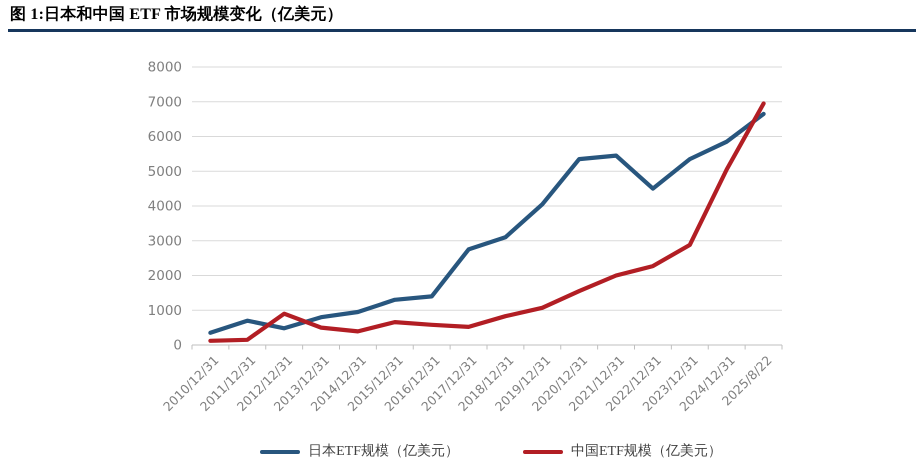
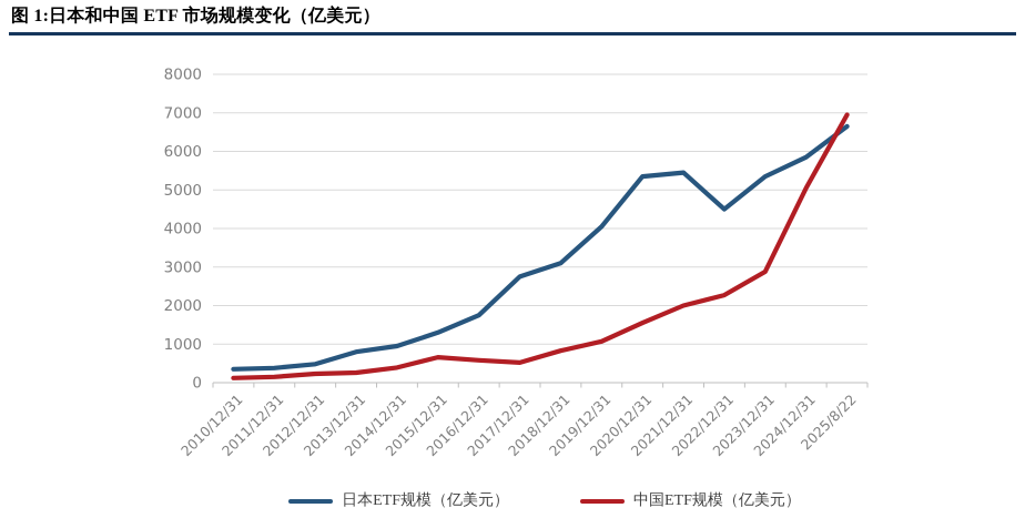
日本ETF规模（亿美元）/2011/12/31: 700 -> 400
中国ETF规模（亿美元）/2012/12/31: 900 -> 200
中国ETF规模（亿美元）/2013/12/31: 500 -> 300
日本ETF规模（亿美元）/2016/12/31: 1400 -> 1800
